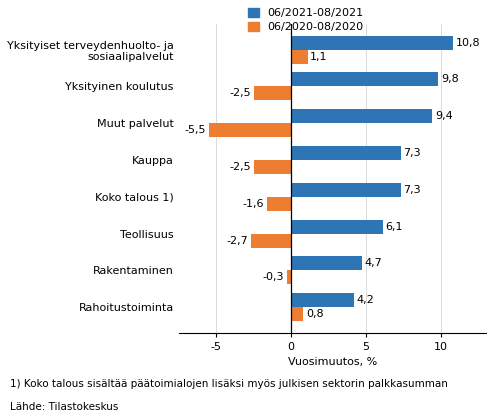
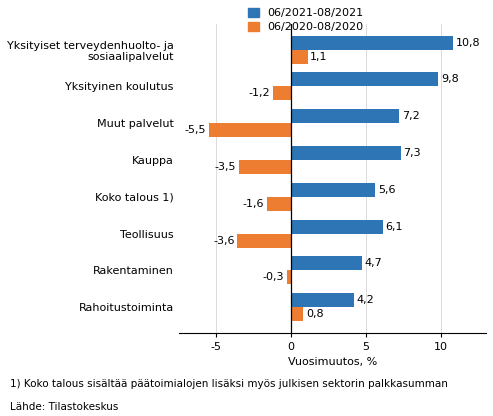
06/2020-08/2020/Yksityinen koulutus: -2,5 -> -1,2
06/2021-08/2021/Muut palvelut: 9,4 -> 7,2
06/2020-08/2020/Kauppa: -2,5 -> -3,5
06/2021-08/2021/Koko talous 1): 7,3 -> 5,6
06/2020-08/2020/Teollisuus: -2,7 -> -3,6
